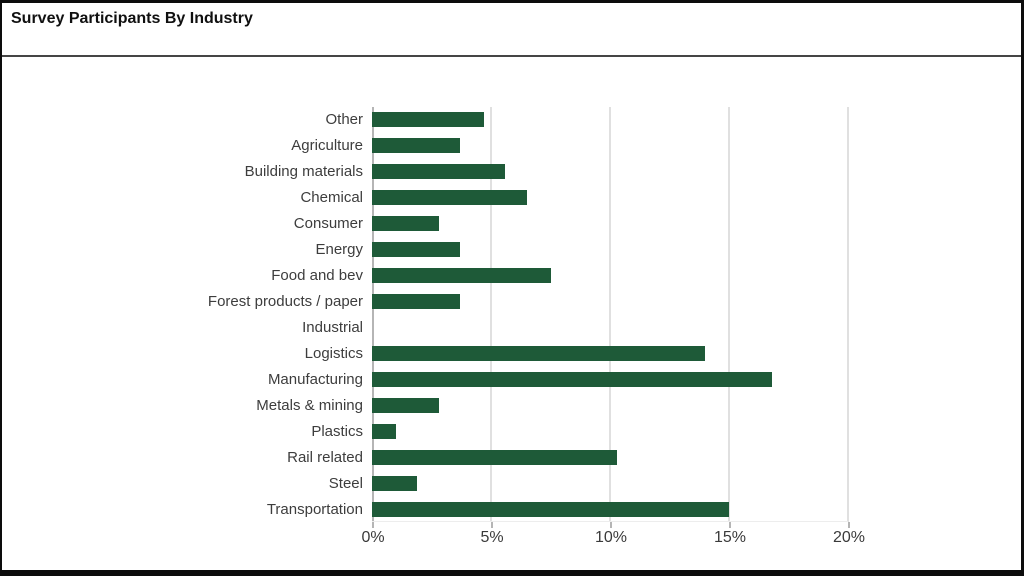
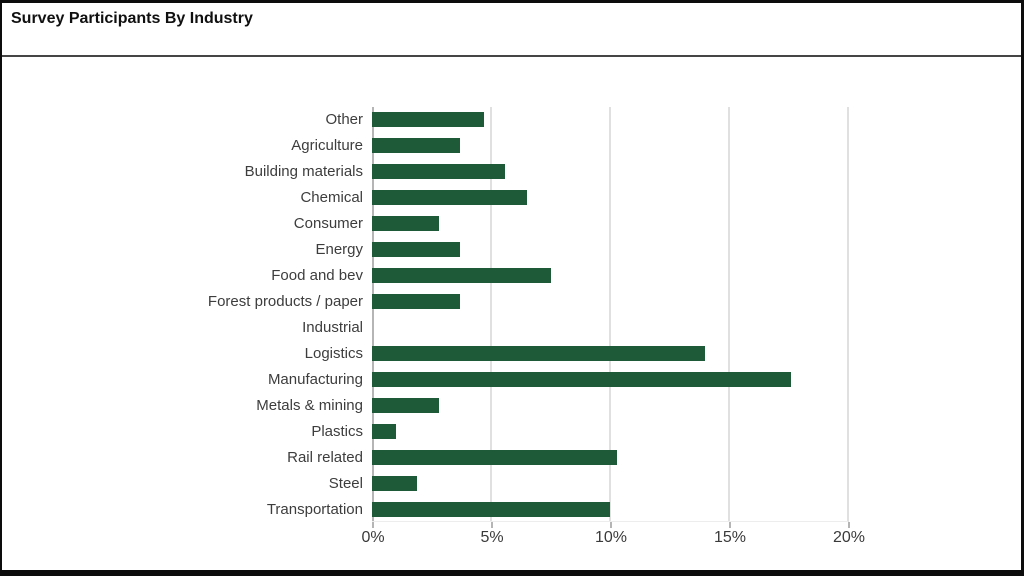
Manufacturing: 16.8% -> 17.6%
Transportation: 15.0% -> 10.0%
